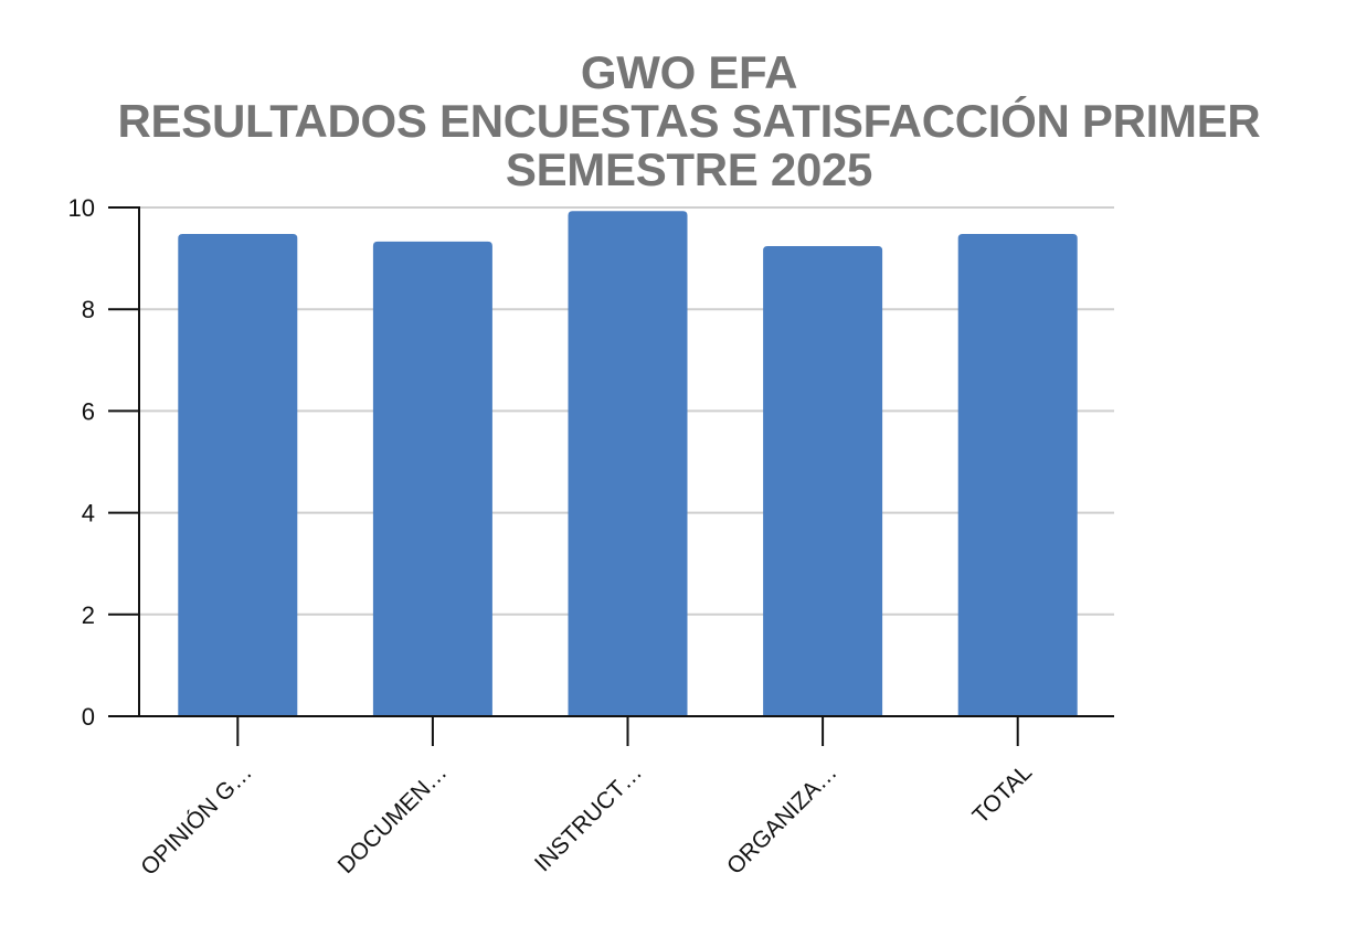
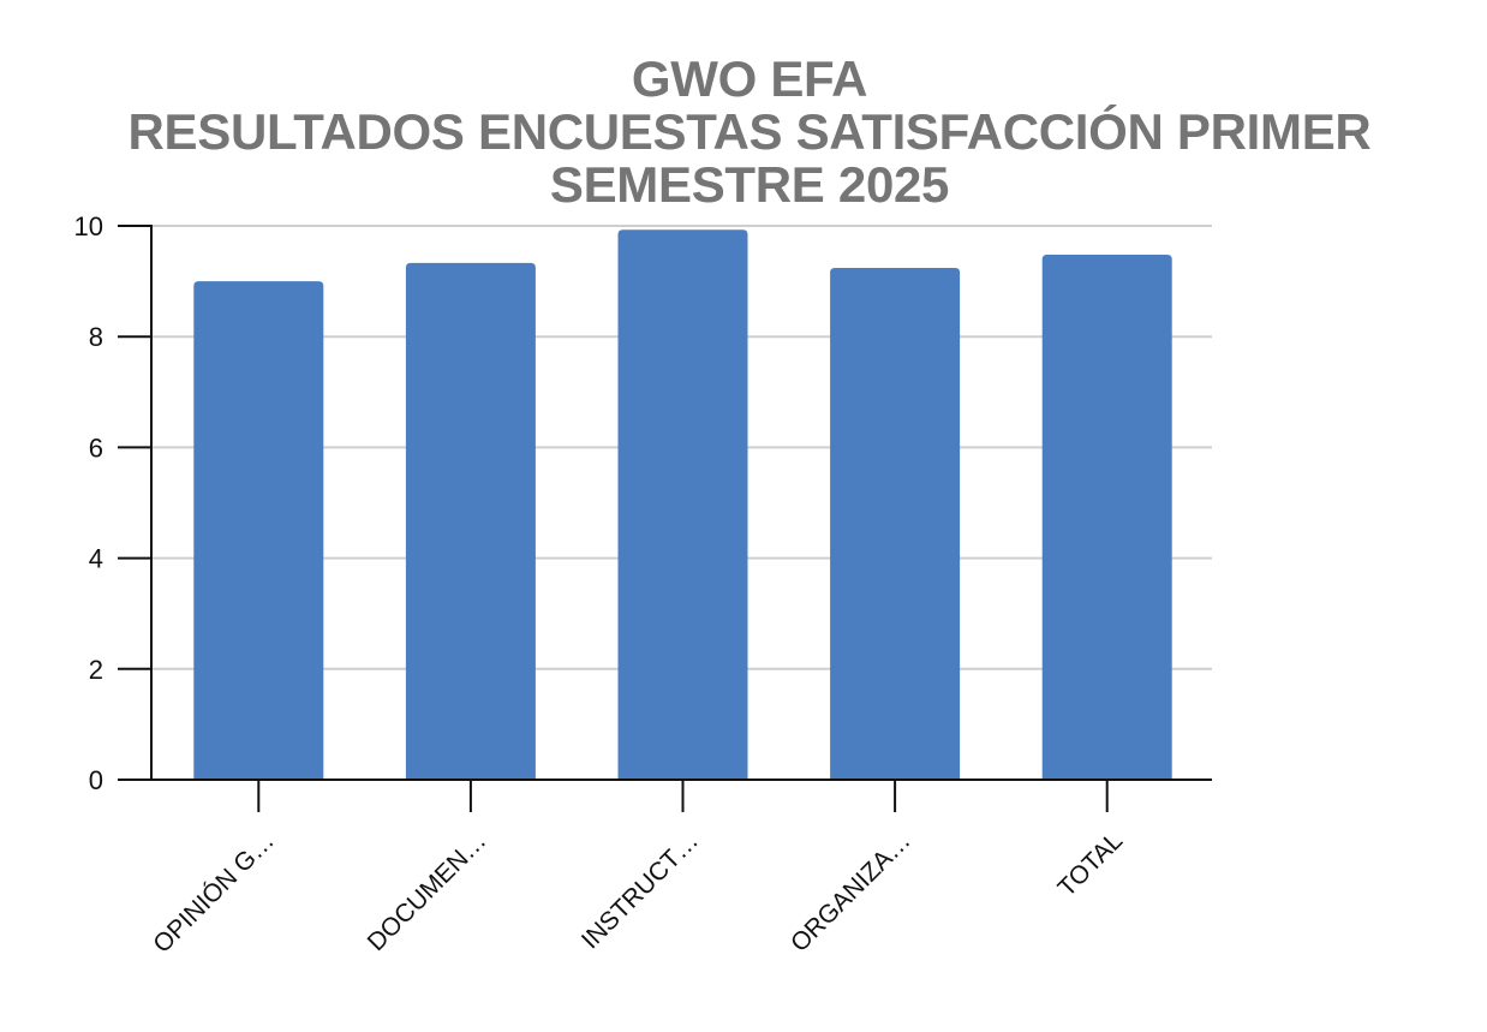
OPINIÓN G…: 9.5 -> 9.0
